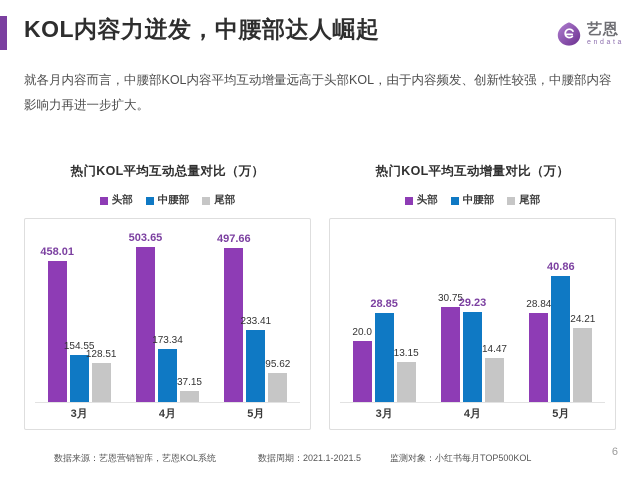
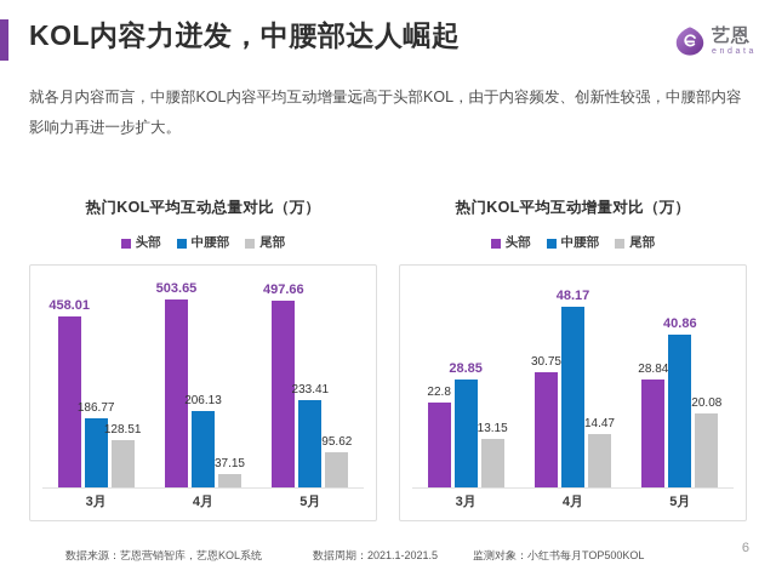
热门KOL平均互动总量对比（万）/中腰部/3月: 154.55 -> 186.77
热门KOL平均互动总量对比（万）/中腰部/4月: 173.34 -> 206.13
热门KOL平均互动增量对比（万）/头部/3月: 20.0 -> 22.8
热门KOL平均互动增量对比（万）/中腰部/4月: 29.23 -> 48.17
热门KOL平均互动增量对比（万）/尾部/5月: 24.21 -> 20.08
